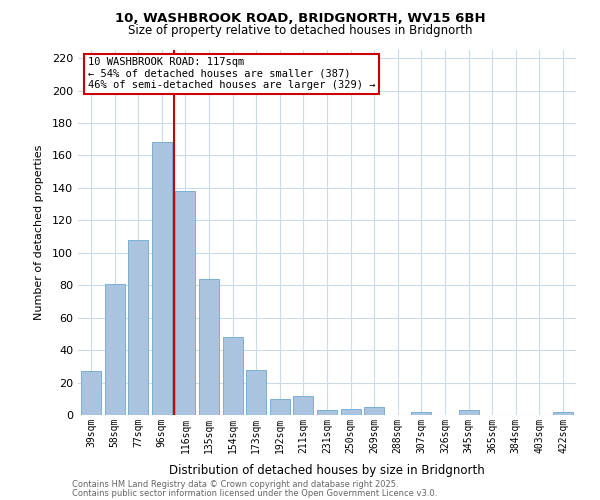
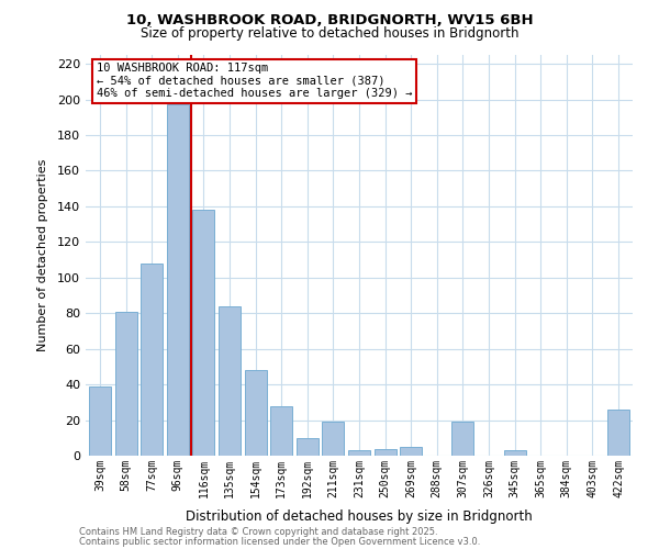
39sqm: 27 -> 39
96sqm: 168 -> 197
211sqm: 12 -> 19
307sqm: 2 -> 19
422sqm: 2 -> 26
